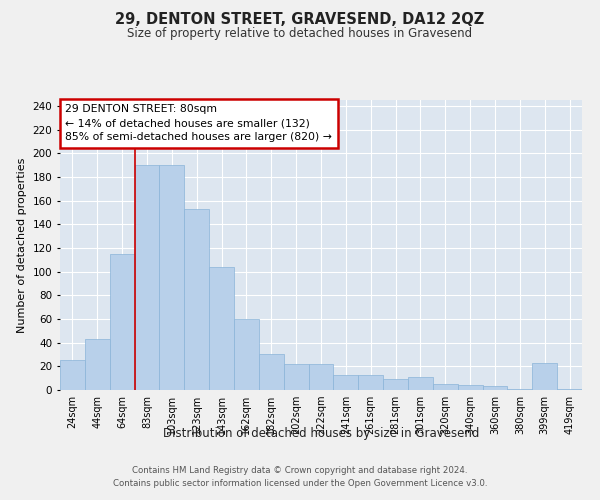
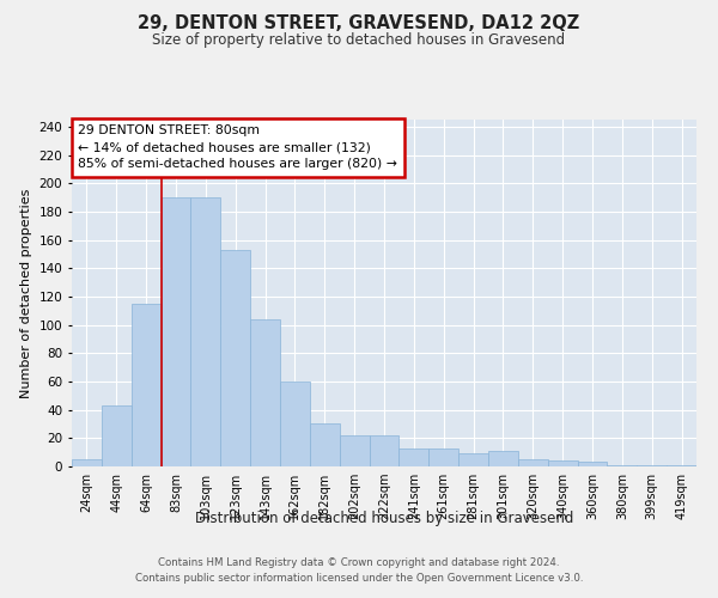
24sqm: 25 -> 5
399sqm: 23 -> 1
